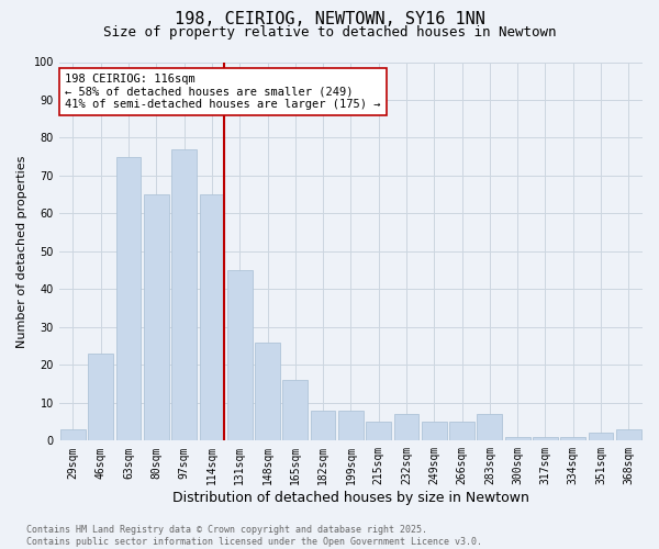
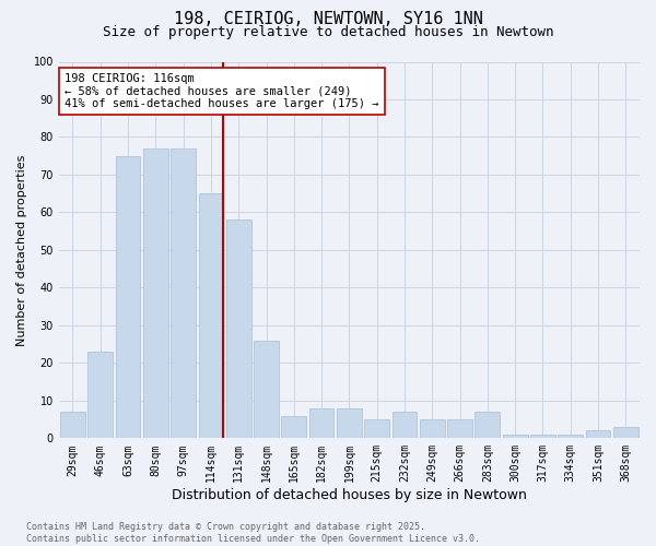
29sqm: 3 -> 7
80sqm: 65 -> 77
131sqm: 45 -> 58
165sqm: 16 -> 6
